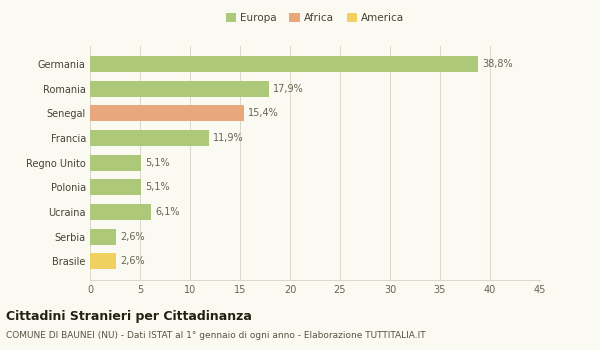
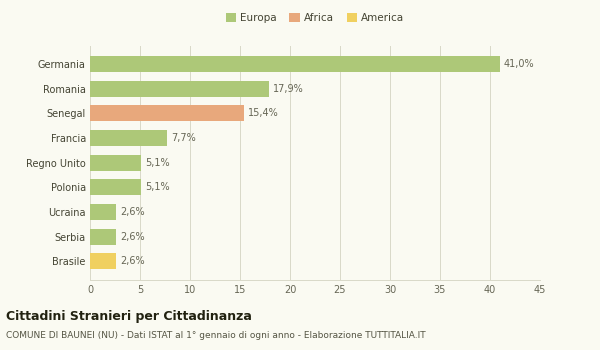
Germania: 38,8% -> 41,0%
Francia: 11,9% -> 7,7%
Ucraina: 6,1% -> 2,6%
